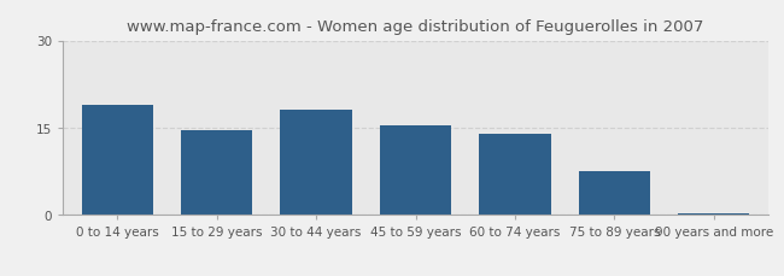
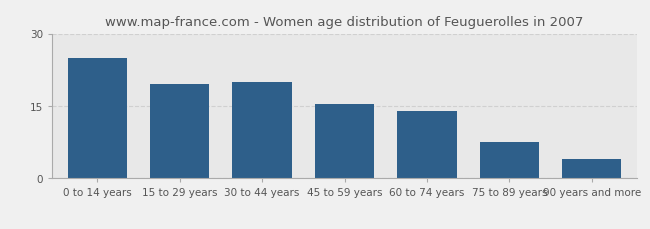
0 to 14 years: 19.0 -> 25.0
15 to 29 years: 14.5 -> 19.5
30 to 44 years: 18.0 -> 20.0
90 years and more: 0.3 -> 4.0
